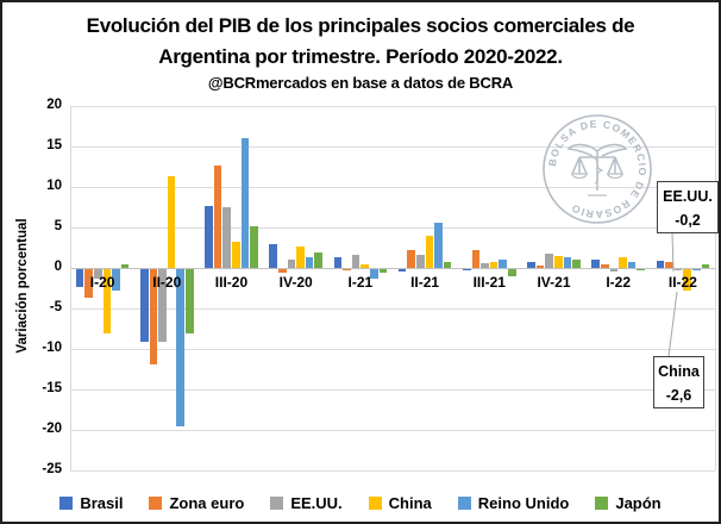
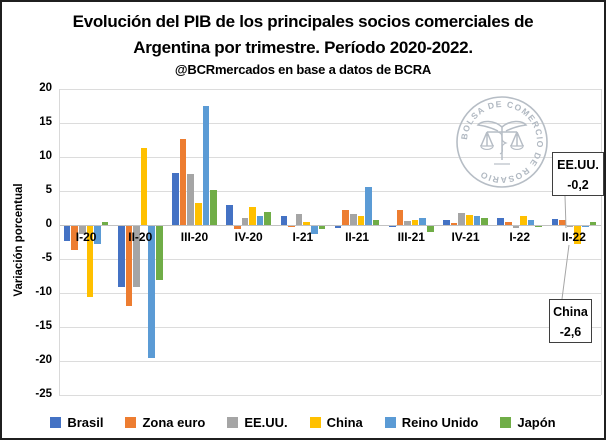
China/I-20: -8 -> -10
Reino Unido/III-20: 16 -> 18
China/II-21: 4 -> 1
